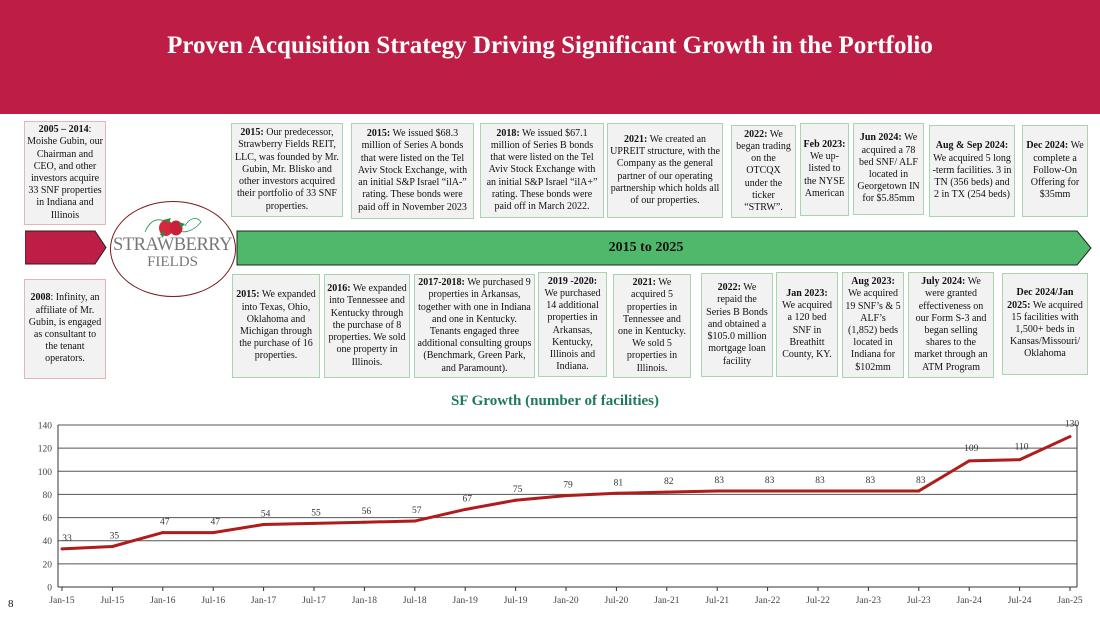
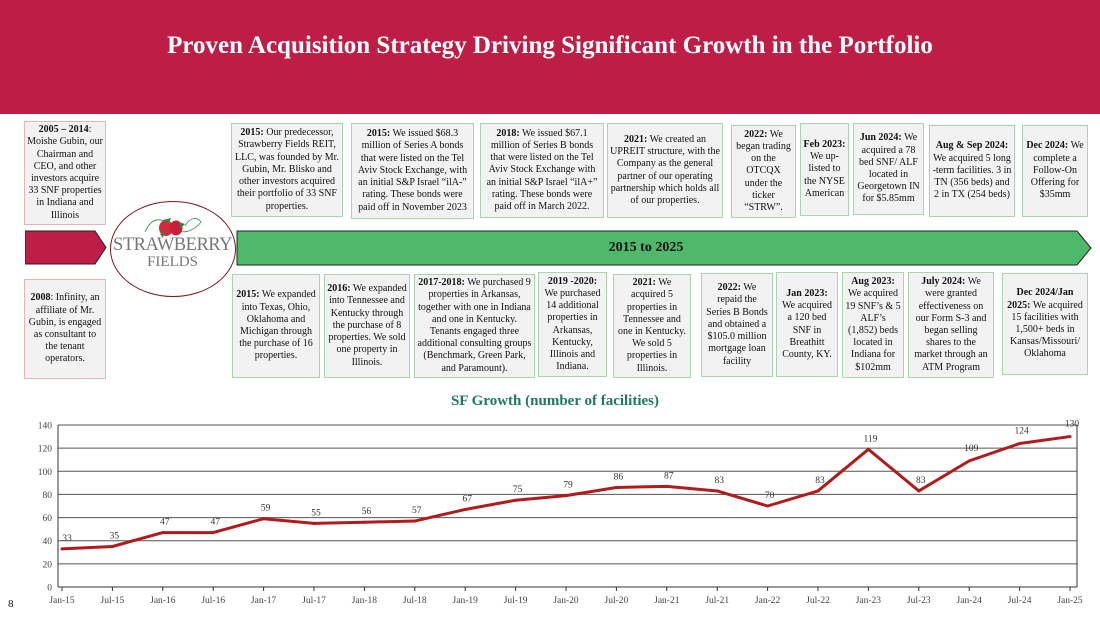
Jan-17: 54 -> 59
Jul-20: 81 -> 86
Jan-21: 82 -> 87
Jan-22: 83 -> 70
Jan-23: 83 -> 119
Jul-24: 110 -> 124
